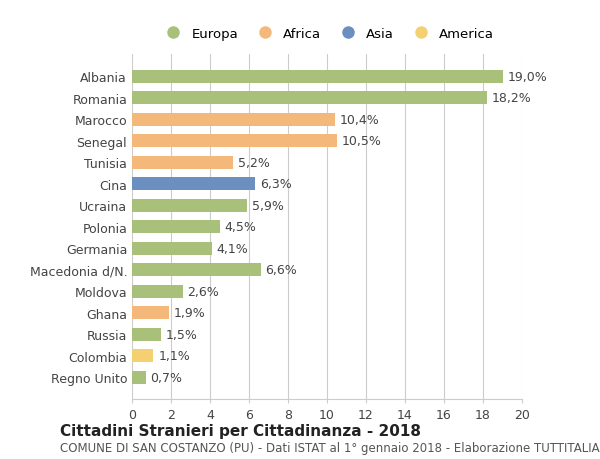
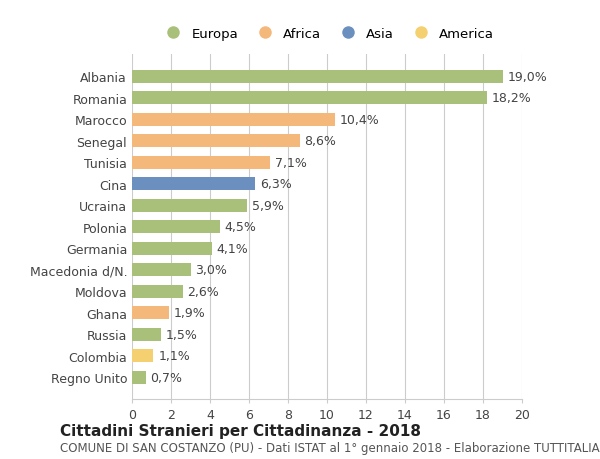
Senegal: 10,5% -> 8,6%
Tunisia: 5,2% -> 7,1%
Macedonia d/N.: 6,6% -> 3,0%
